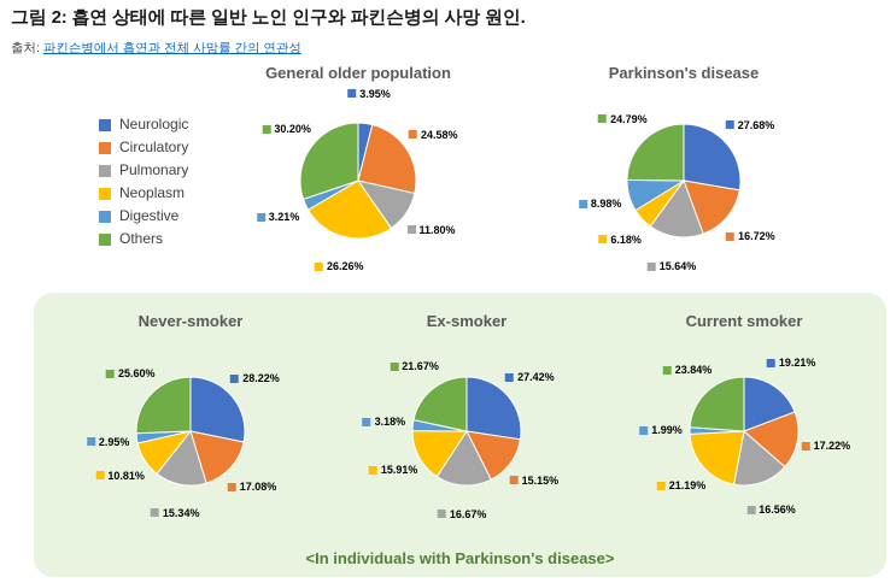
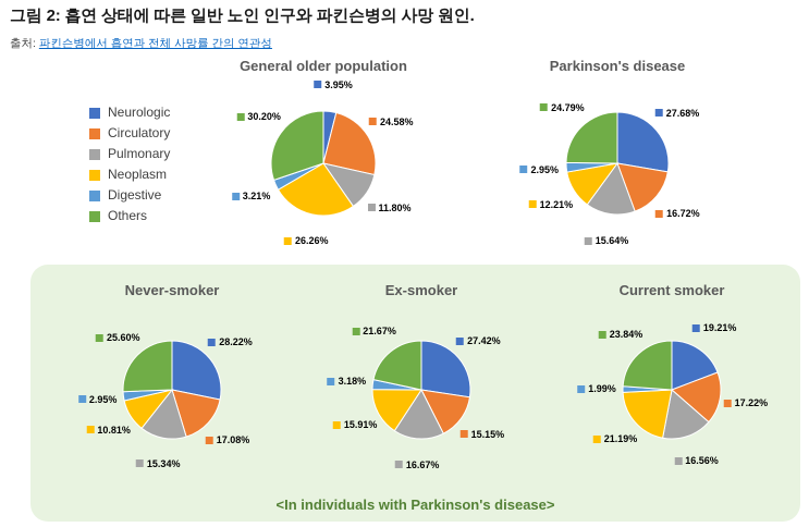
Parkinson's disease/Neoplasm: 6.18% -> 12.21%
Parkinson's disease/Digestive: 8.98% -> 2.95%
